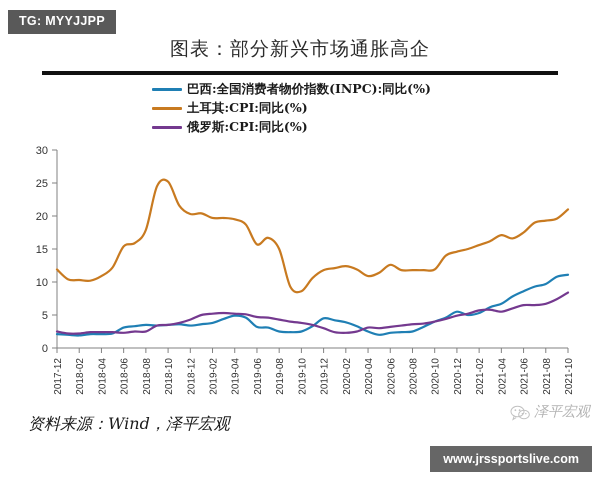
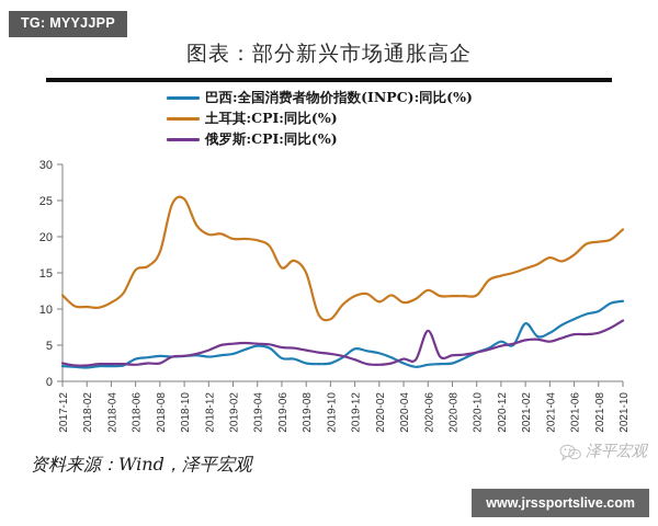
土耳其:CPI:同比(%)/2020-02: 12 -> 11
俄罗斯:CPI:同比(%)/2020-06: 3 -> 7
巴西:全国消费者物价指数(INPC):同比(%)/2021-02: 5 -> 8
